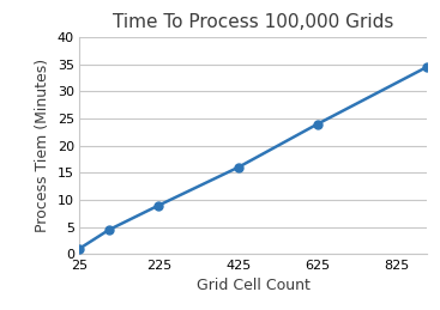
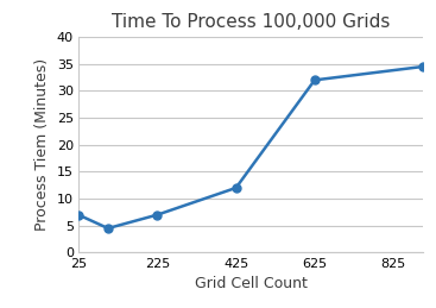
25: 1.0 -> 7.0
225: 9.0 -> 7.0
425: 16.0 -> 12.0
625: 24.0 -> 32.0
